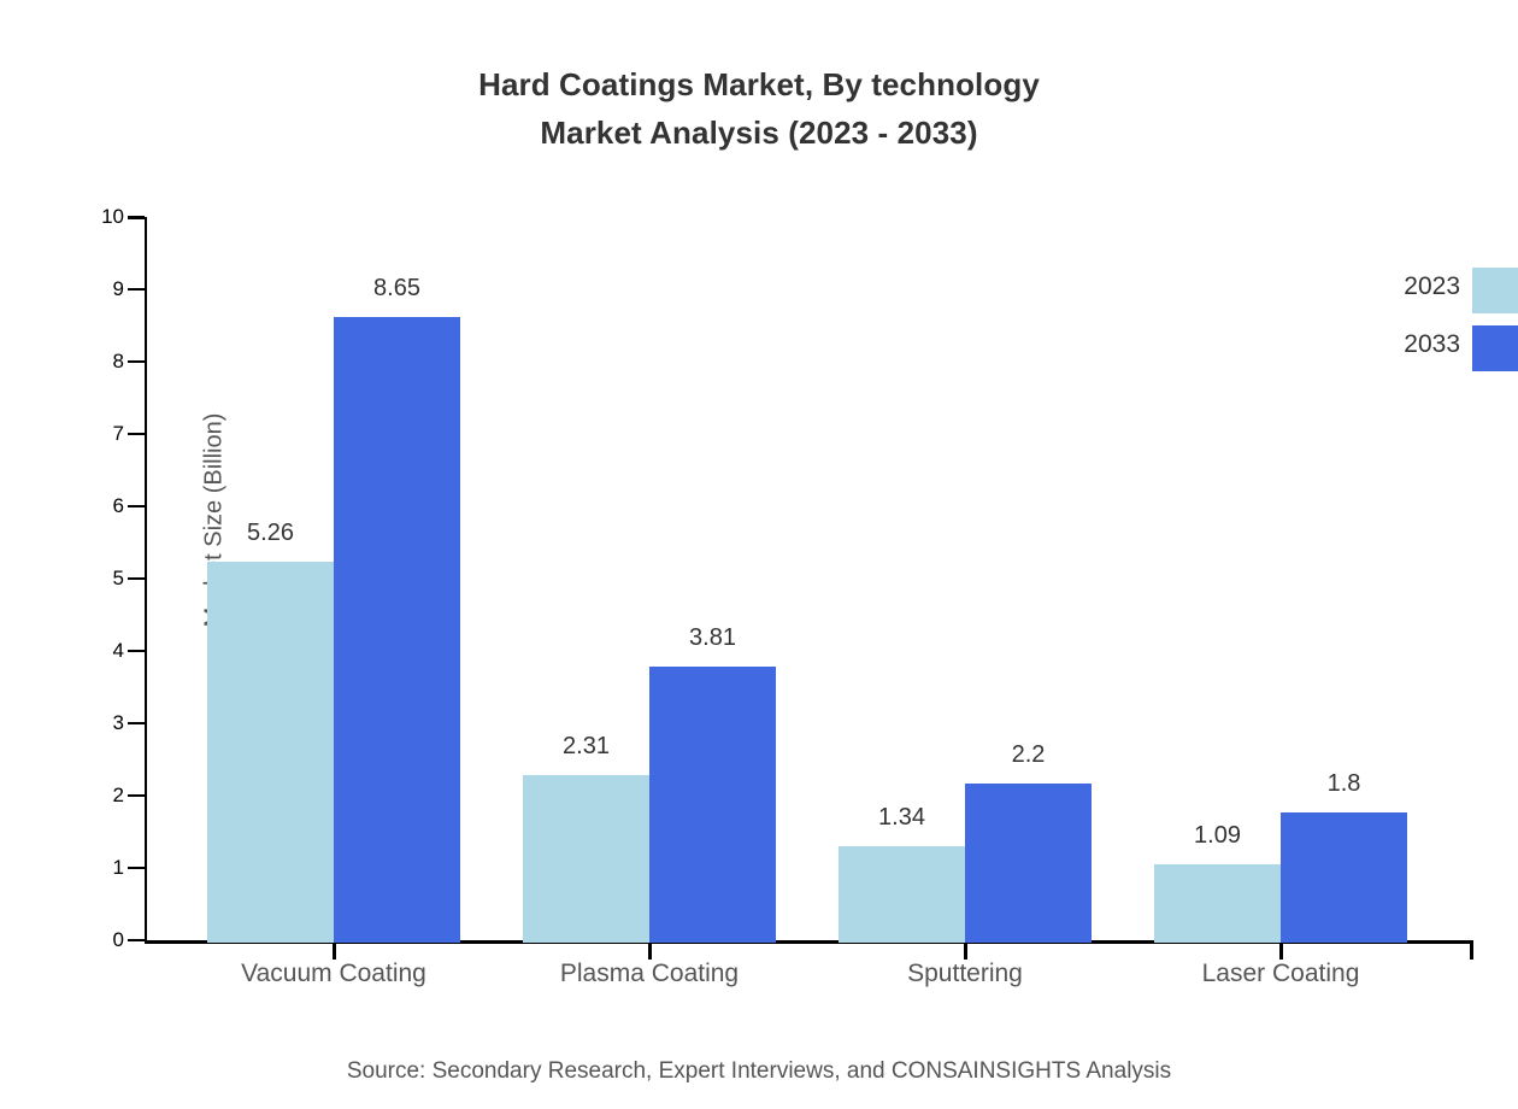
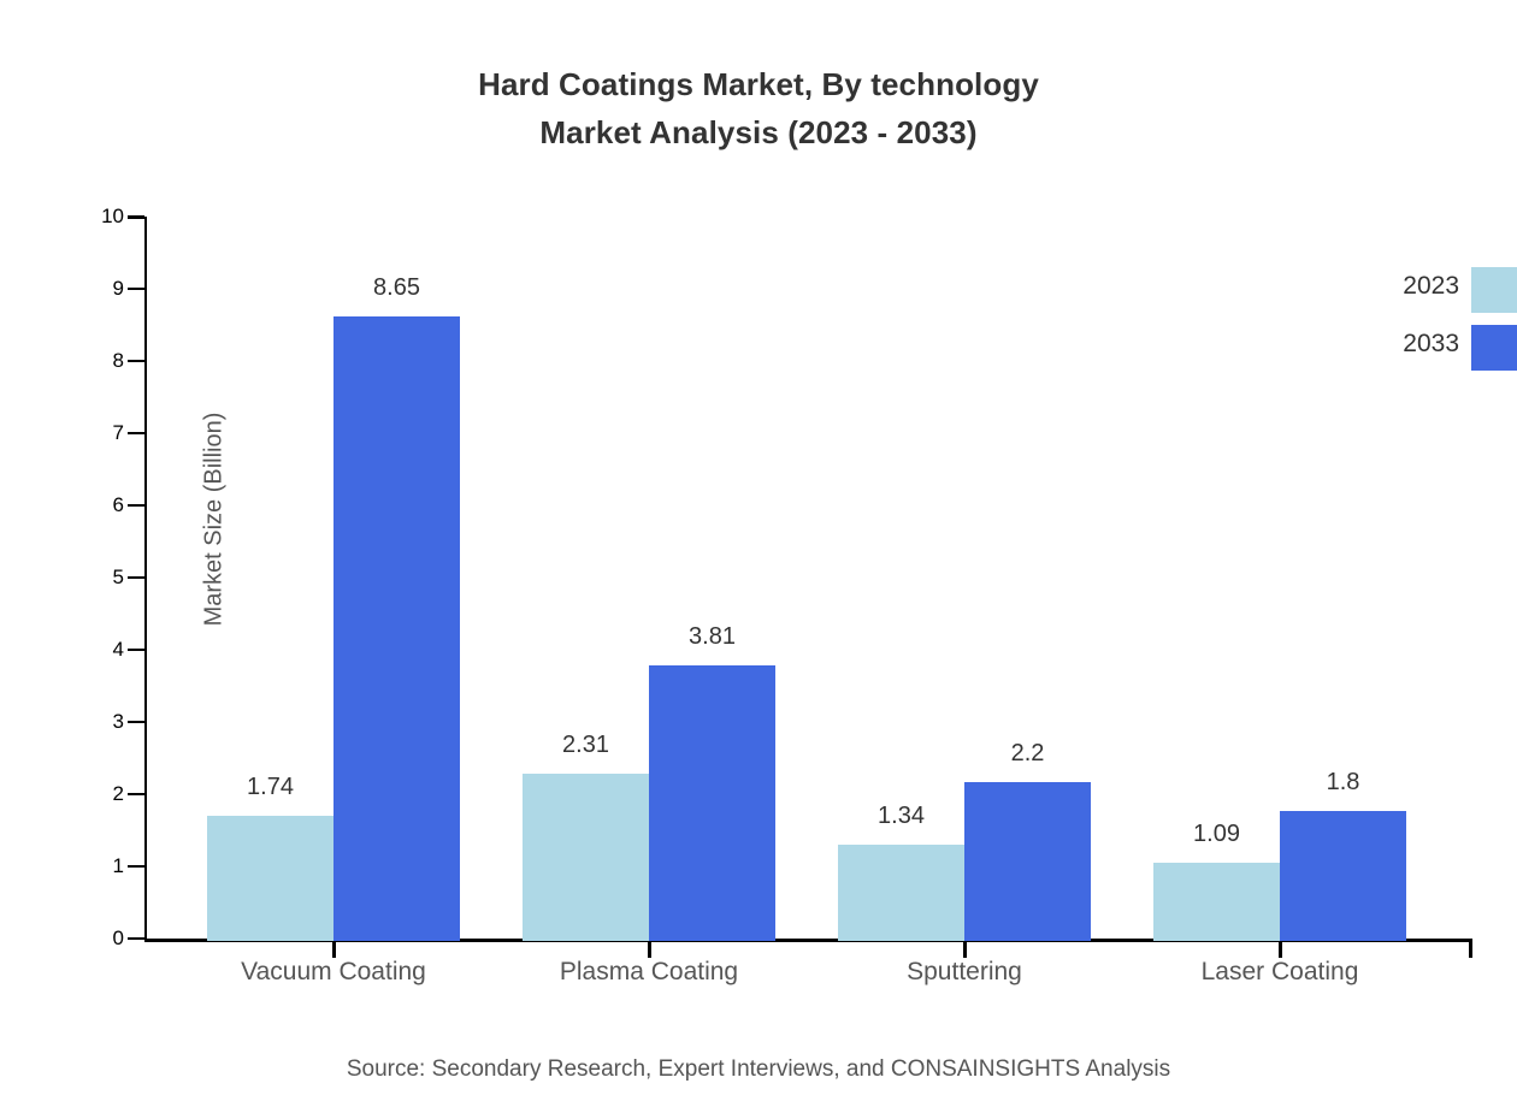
2023/Vacuum Coating: 5.26 -> 1.74
